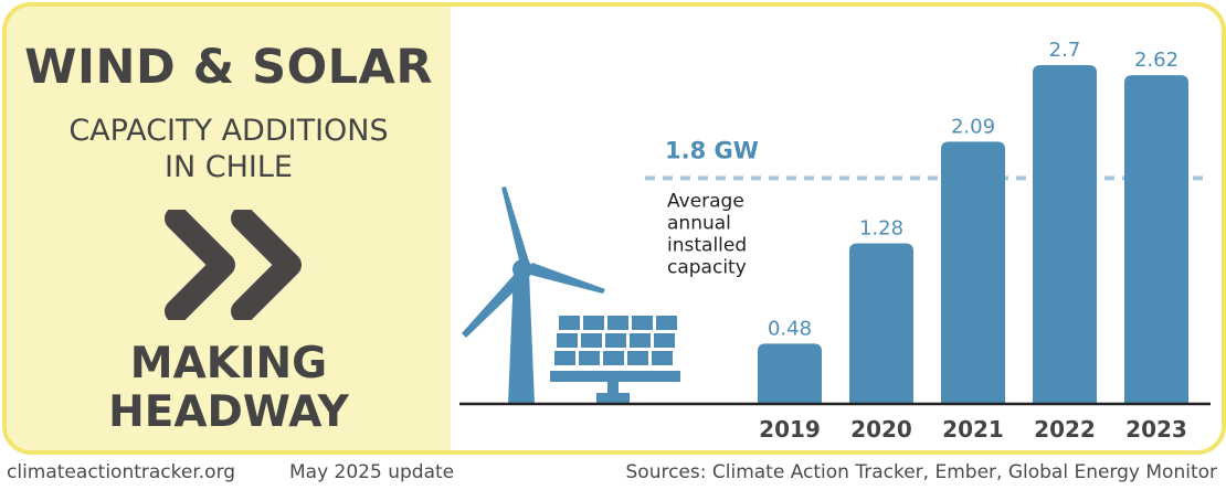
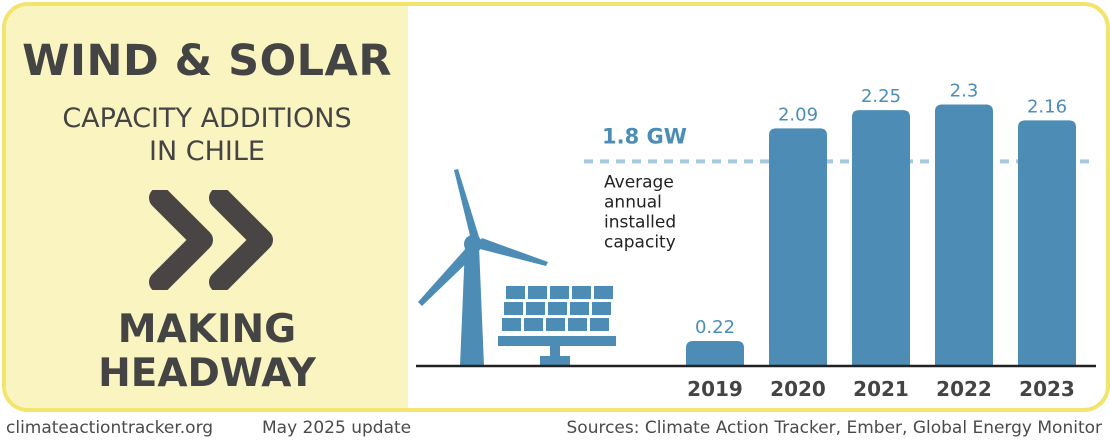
2019: 0.48 -> 0.22
2020: 1.28 -> 2.09
2021: 2.09 -> 2.25
2022: 2.7 -> 2.3
2023: 2.62 -> 2.16
